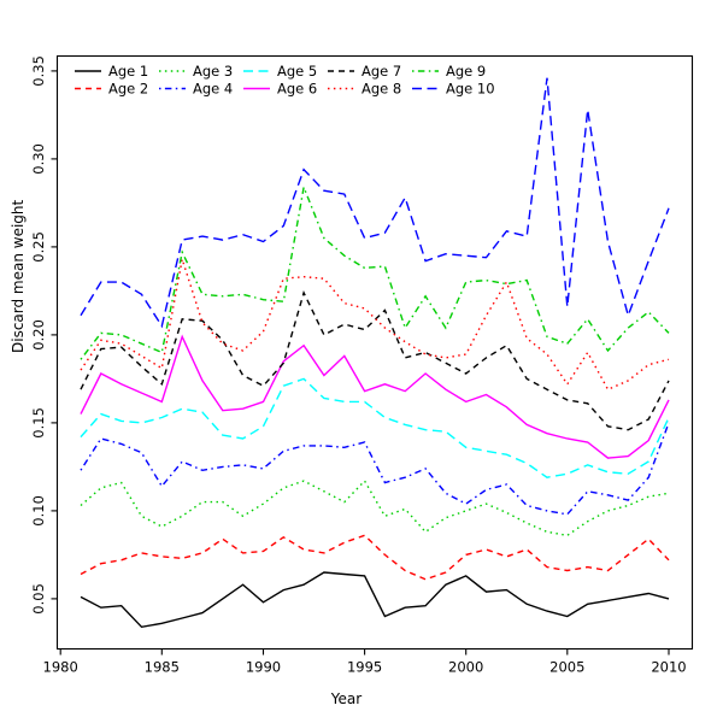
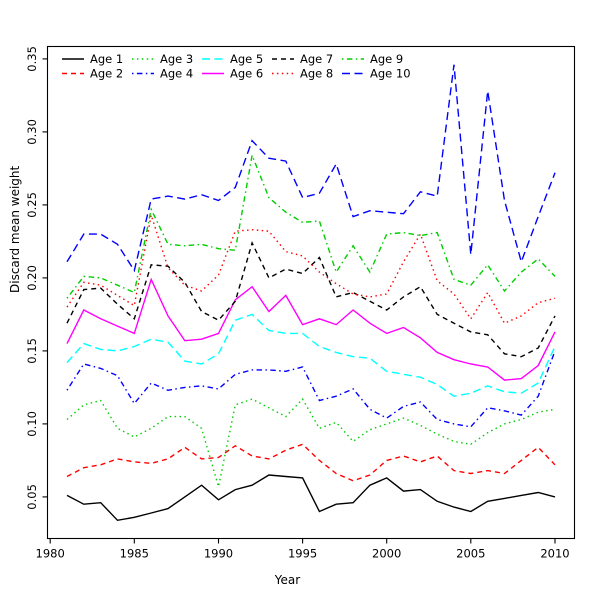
Age 3/1990: 0.104 -> 0.057
